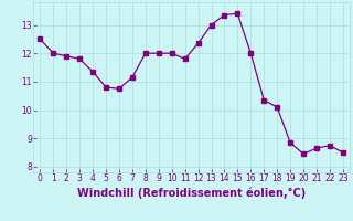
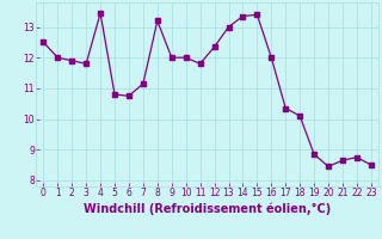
4: 11.35 -> 13.45
8: 12.00 -> 13.20
